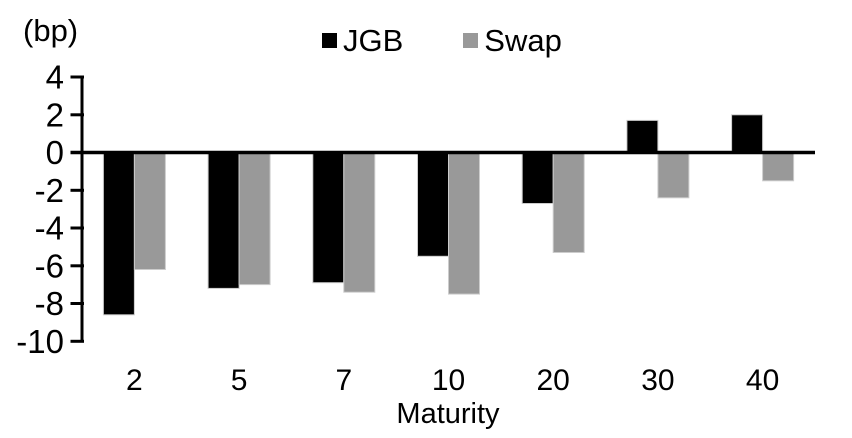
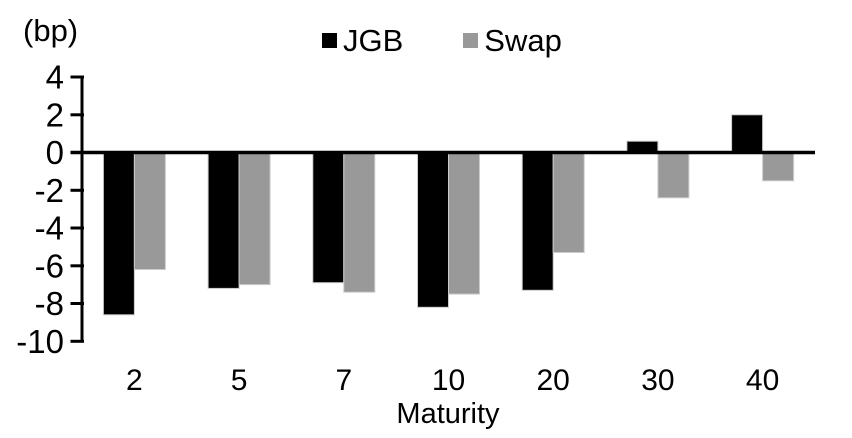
JGB/10: -5.5 -> -8.2
JGB/20: -2.7 -> -7.3
JGB/30: 1.7 -> 0.6
